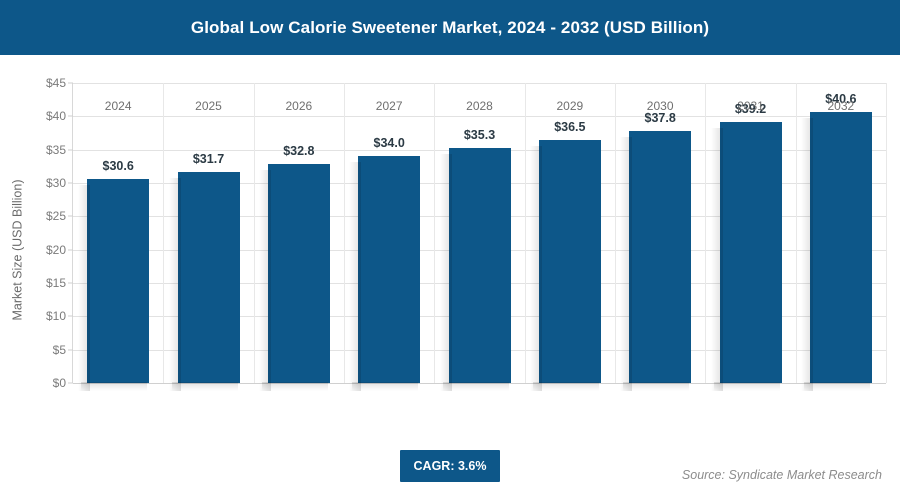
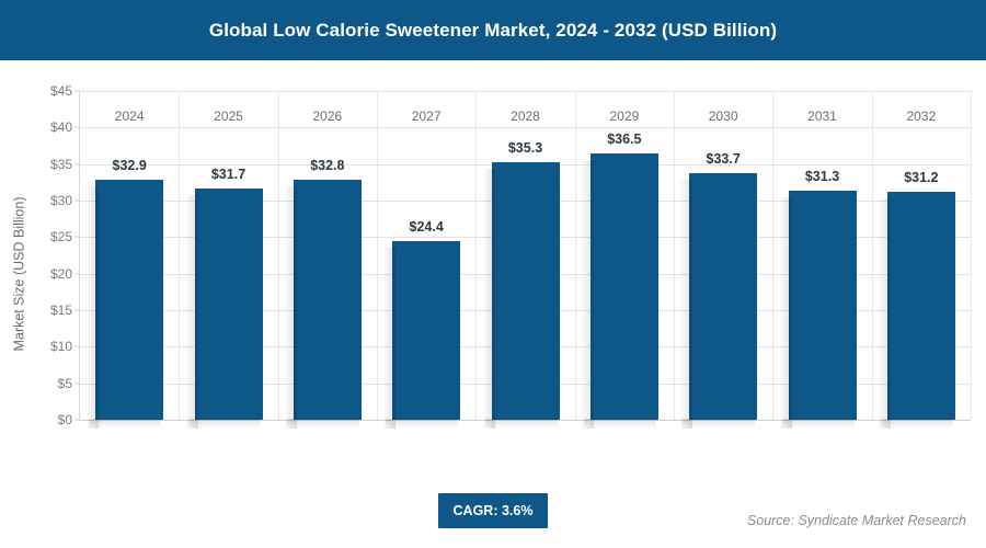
2024: $30.6 -> $32.9
2027: $34.0 -> $24.4
2030: $37.8 -> $33.7
2031: $39.2 -> $31.3
2032: $40.6 -> $31.2
